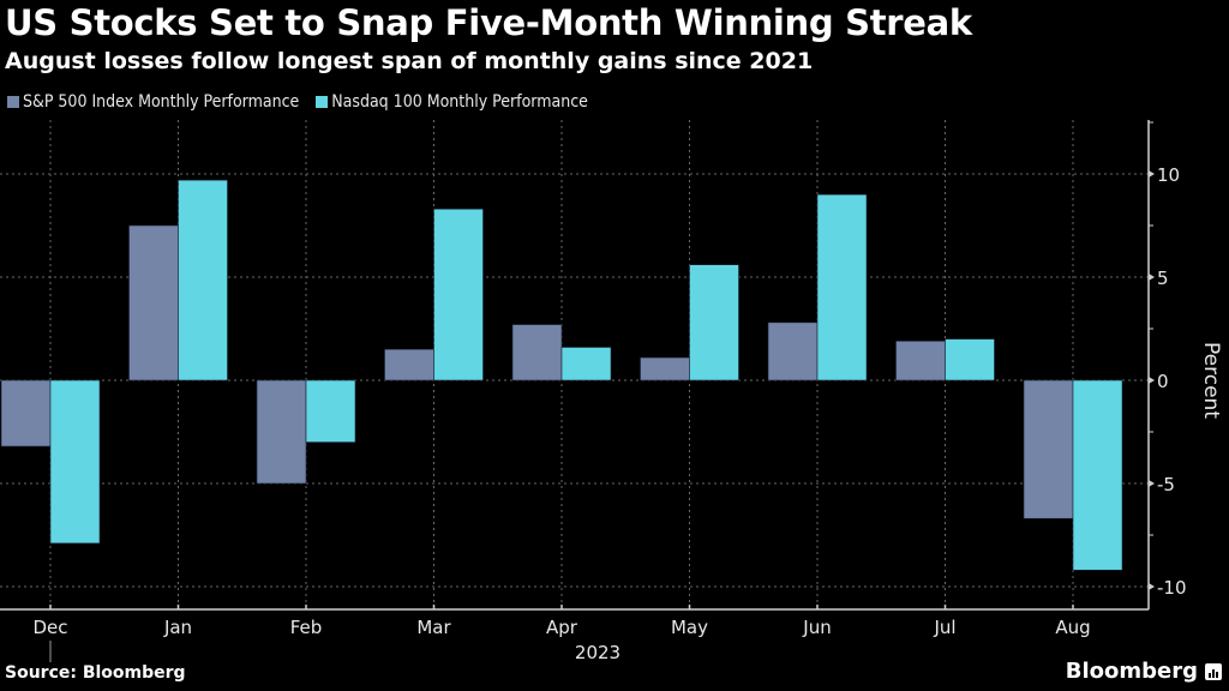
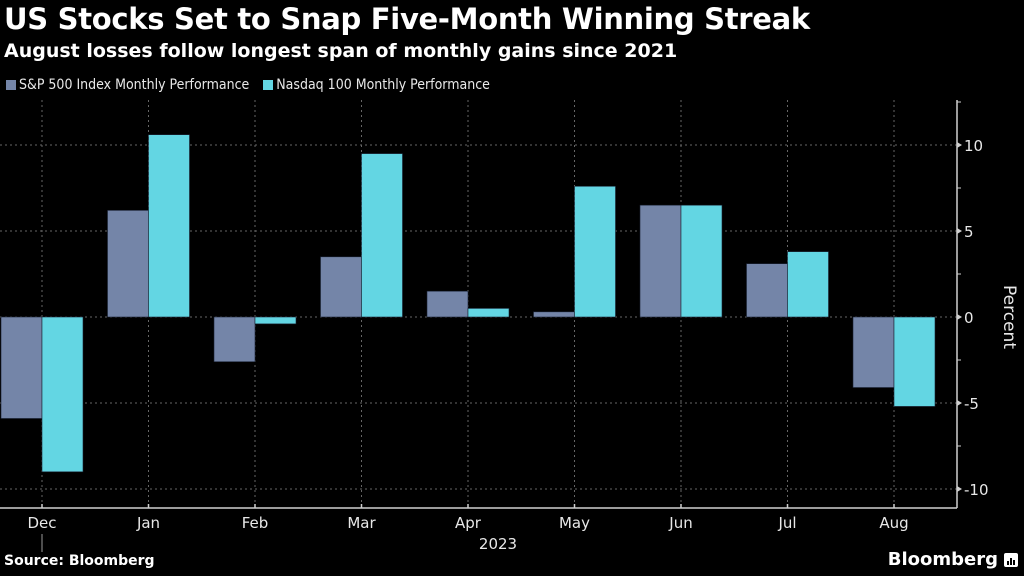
S&P 500 Index Monthly Performance/Dec: -3.2 -> -5.9
Nasdaq 100 Monthly Performance/Dec: -7.9 -> -9.0
S&P 500 Index Monthly Performance/Jan: 7.5 -> 6.2
Nasdaq 100 Monthly Performance/Jan: 9.7 -> 10.6
S&P 500 Index Monthly Performance/Feb: -5.0 -> -2.6
Nasdaq 100 Monthly Performance/Feb: -3.0 -> -0.4
S&P 500 Index Monthly Performance/Mar: 1.5 -> 3.5
Nasdaq 100 Monthly Performance/Mar: 8.3 -> 9.5
S&P 500 Index Monthly Performance/Apr: 2.7 -> 1.5
Nasdaq 100 Monthly Performance/Apr: 1.6 -> 0.5
S&P 500 Index Monthly Performance/May: 1.1 -> 0.3
Nasdaq 100 Monthly Performance/May: 5.6 -> 7.6
S&P 500 Index Monthly Performance/Jun: 2.8 -> 6.5
Nasdaq 100 Monthly Performance/Jun: 9.0 -> 6.5
S&P 500 Index Monthly Performance/Jul: 1.9 -> 3.1
Nasdaq 100 Monthly Performance/Jul: 2.0 -> 3.8
S&P 500 Index Monthly Performance/Aug: -6.7 -> -4.1
Nasdaq 100 Monthly Performance/Aug: -9.2 -> -5.2
